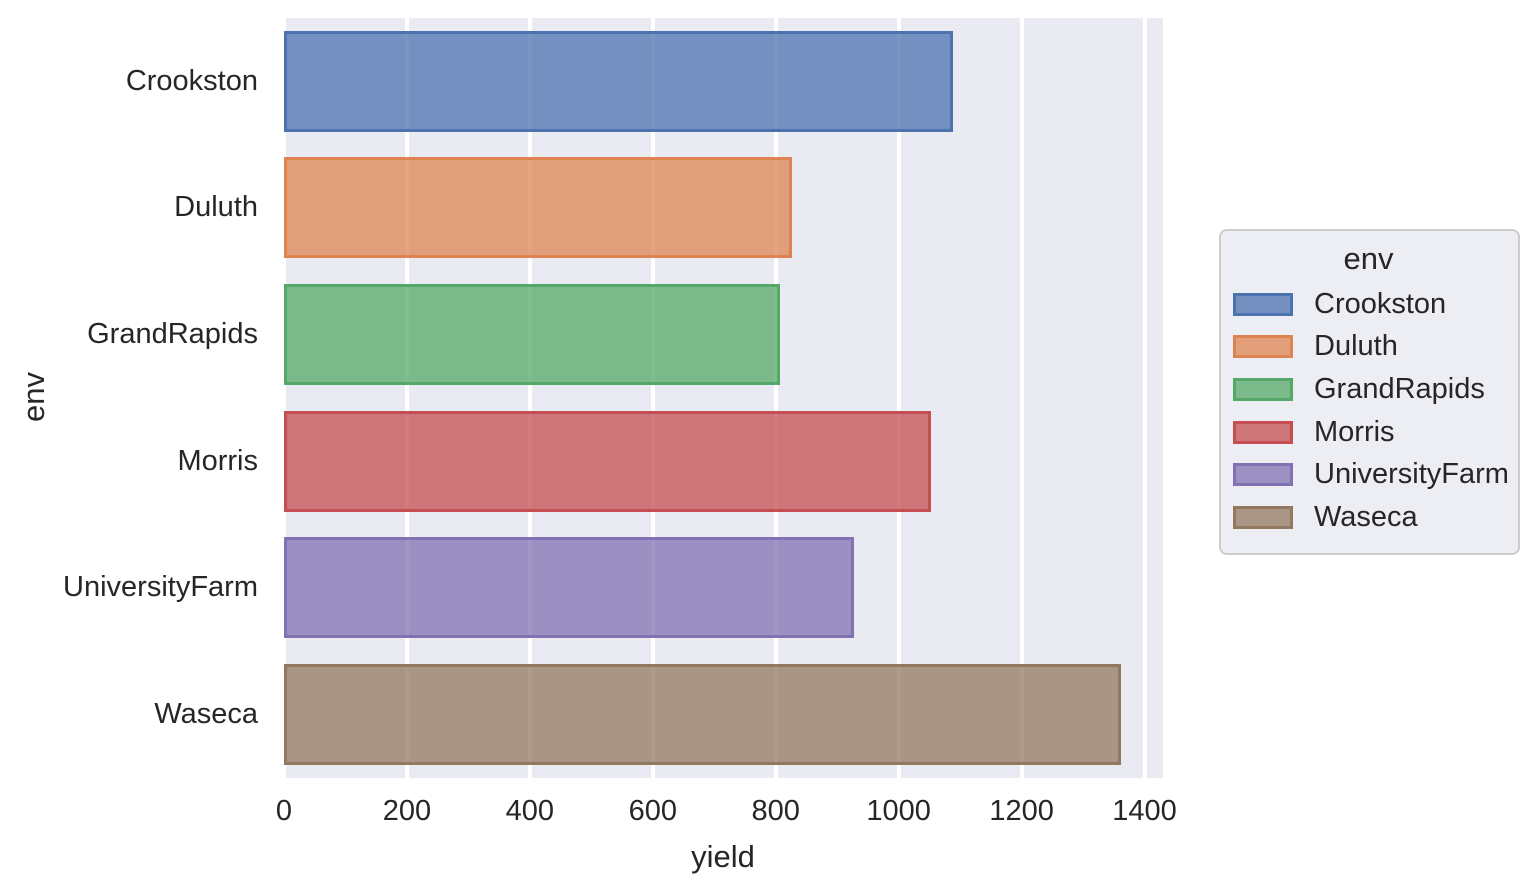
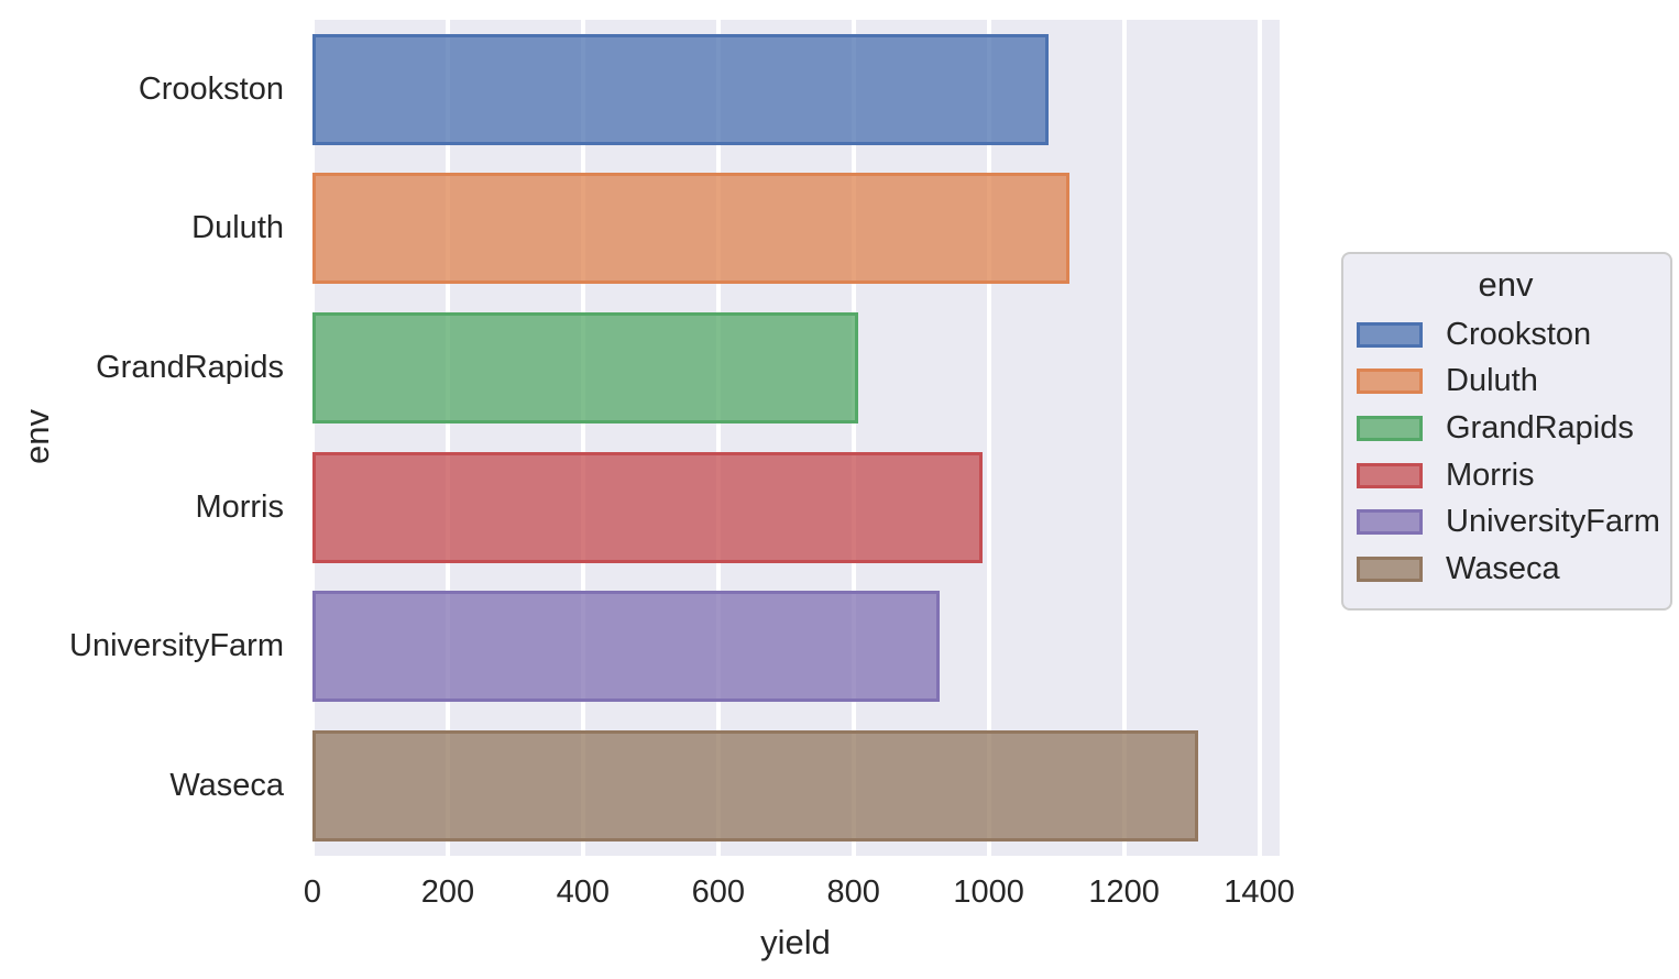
Duluth: 830 -> 1120
Morris: 1050 -> 990
Waseca: 1360 -> 1310
